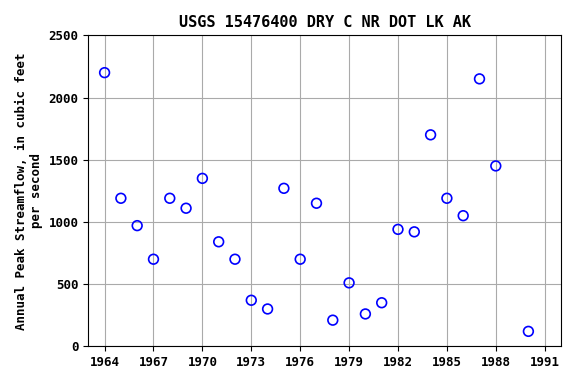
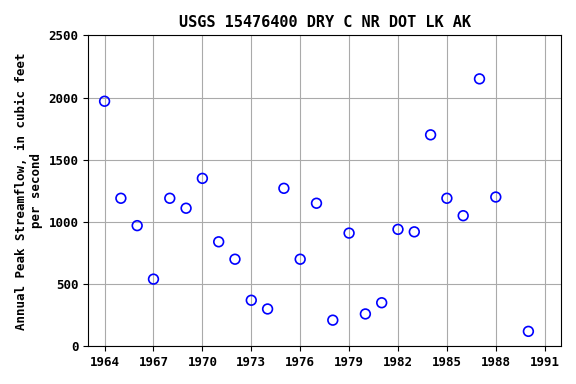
1964: 2200 -> 1970
1967: 700 -> 540
1979: 510 -> 910
1988: 1450 -> 1200
